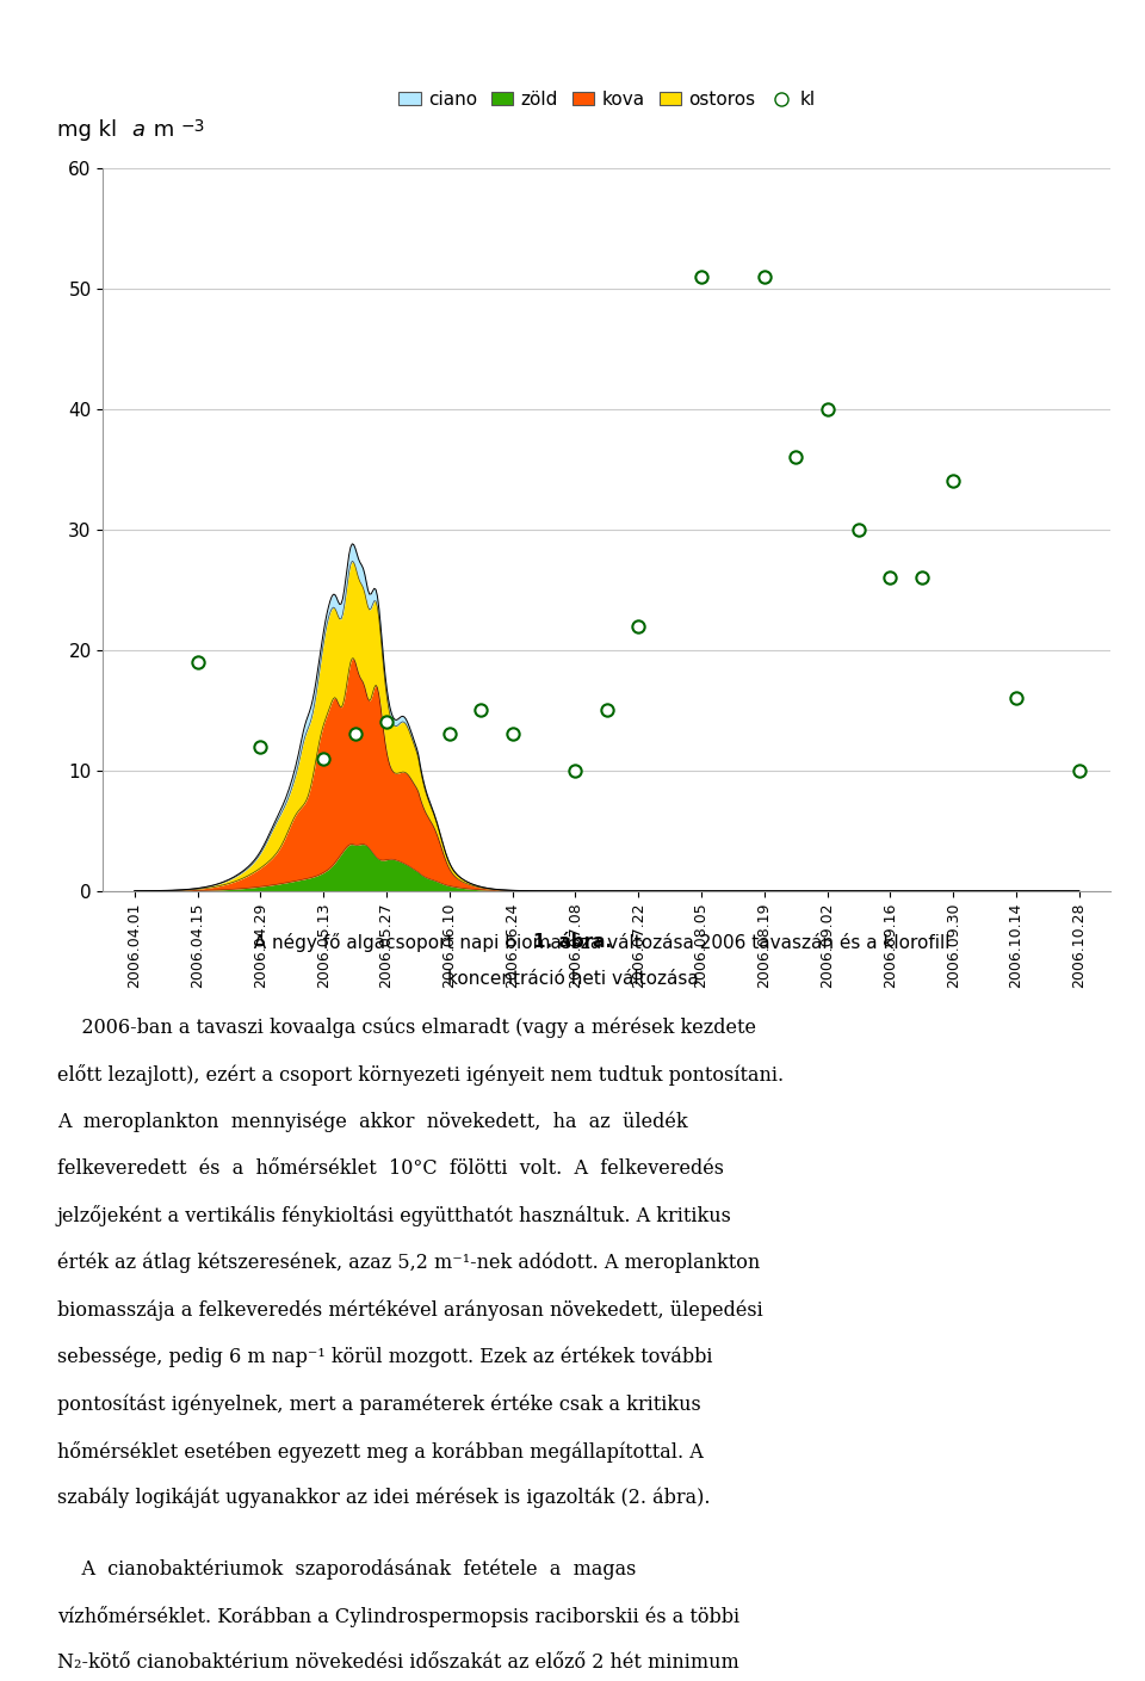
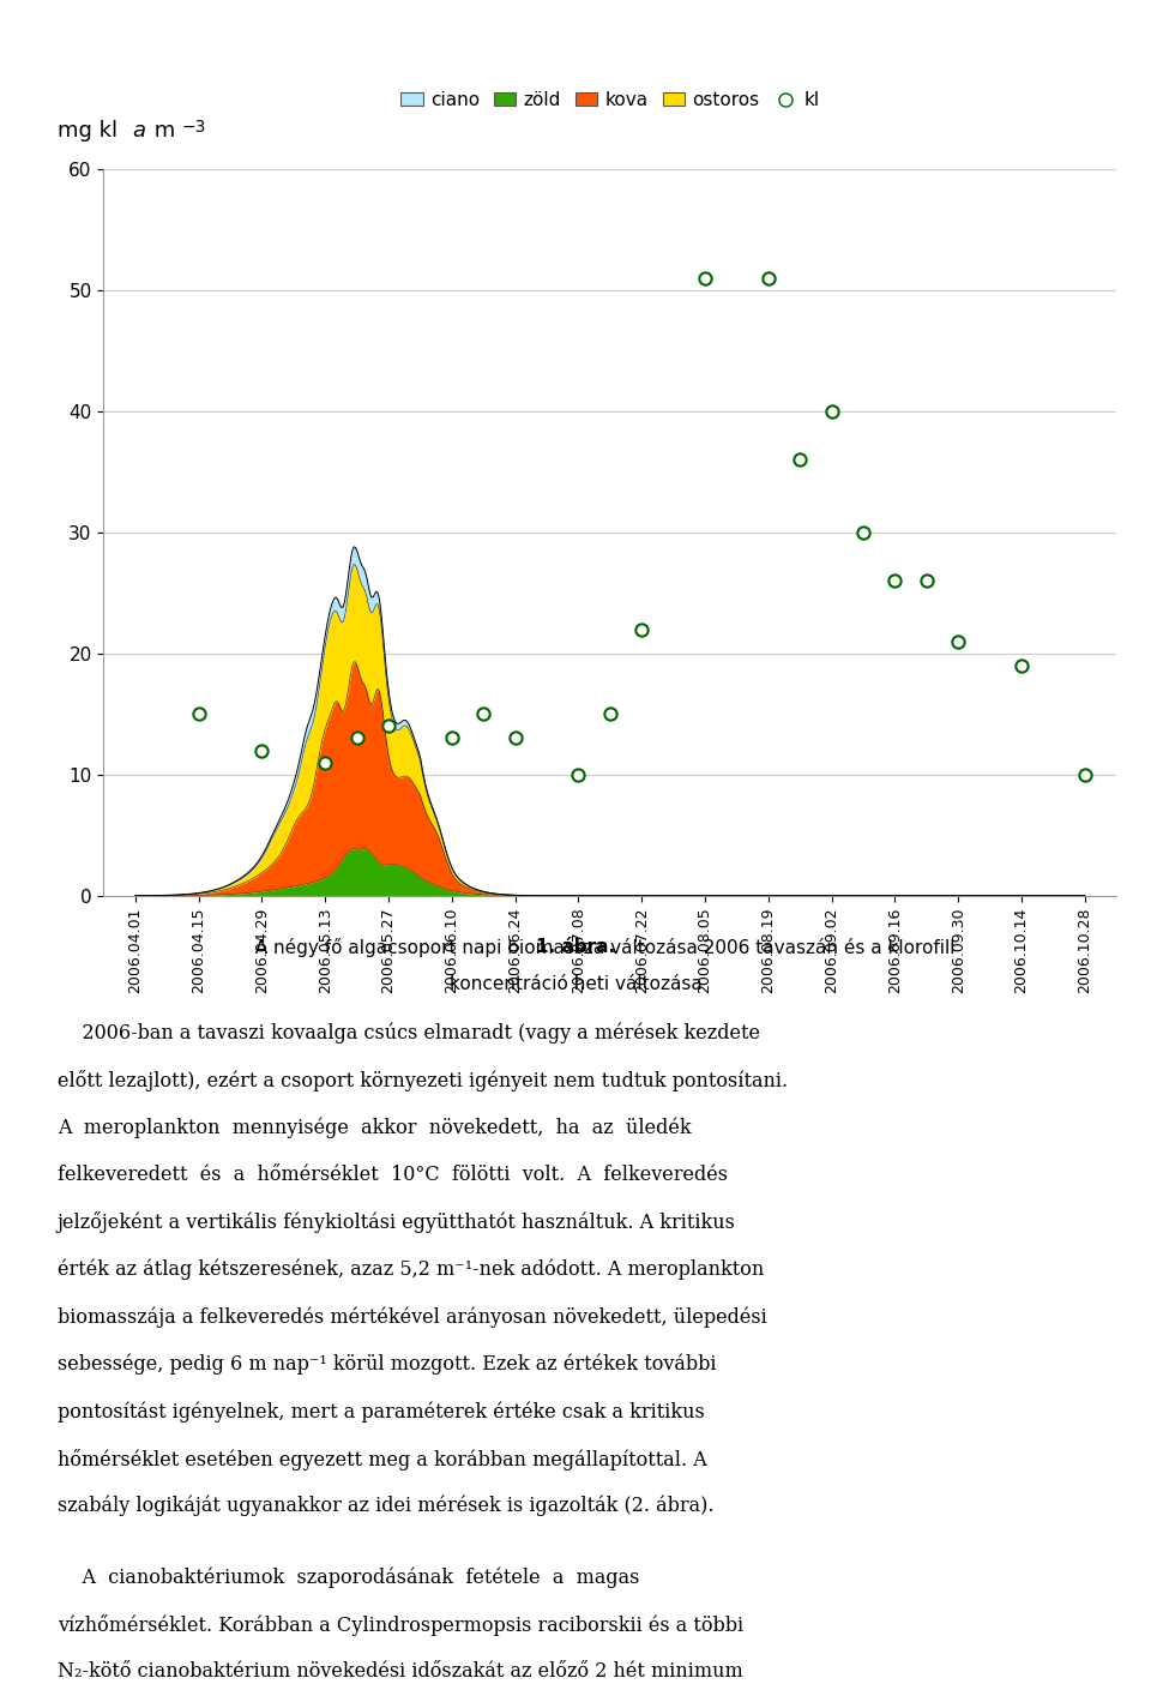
kl/2006.04.15: 19 -> 15
kl/2006.09.30: 34 -> 21
kl/2006.10.14: 16 -> 19
